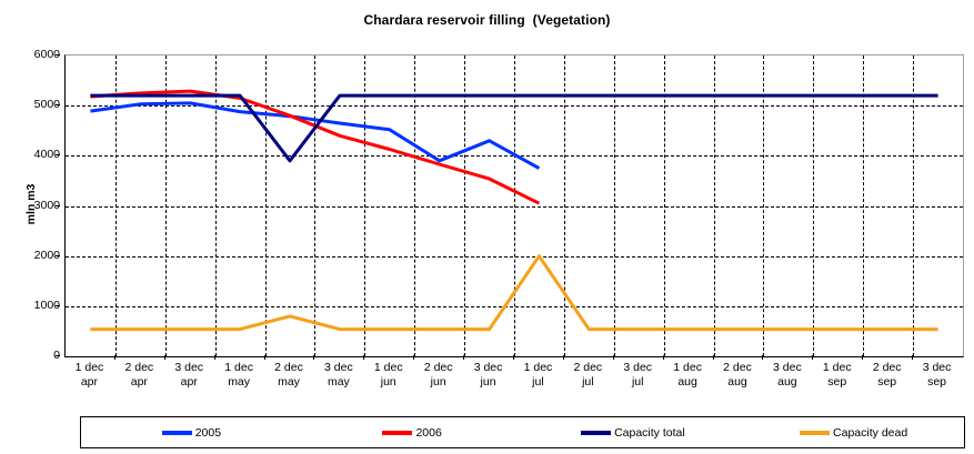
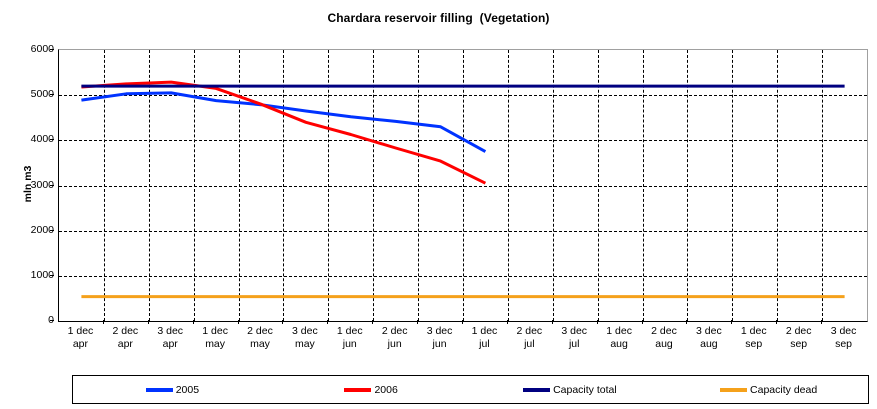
Capacity total/2 dec may: 3900 -> 5200
Capacity dead/2 dec may: 800 -> 500
2005/2 dec jun: 3900 -> 4400
Capacity dead/1 dec jul: 2000 -> 500
